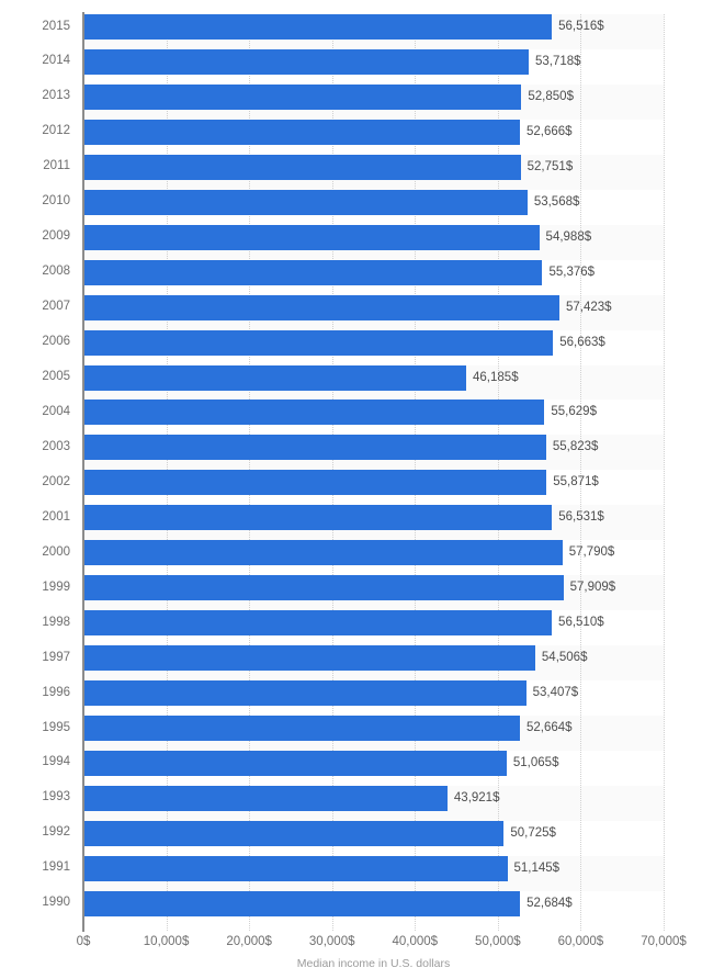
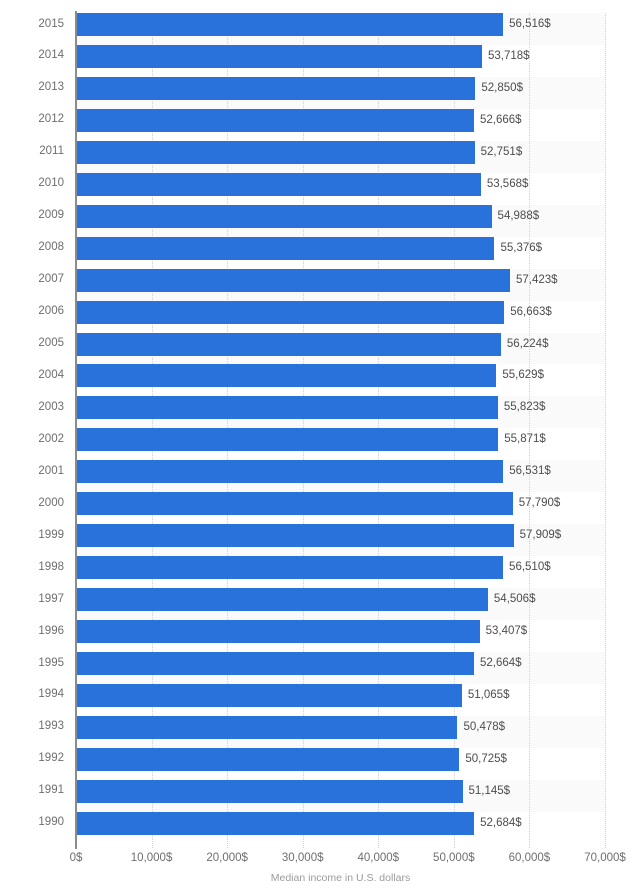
2005: 46,185 -> 56,224
1993: 43,921 -> 50,478
